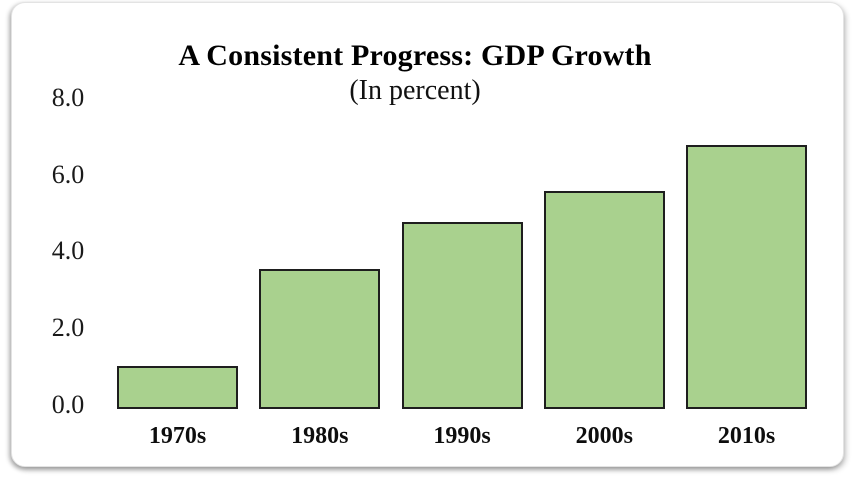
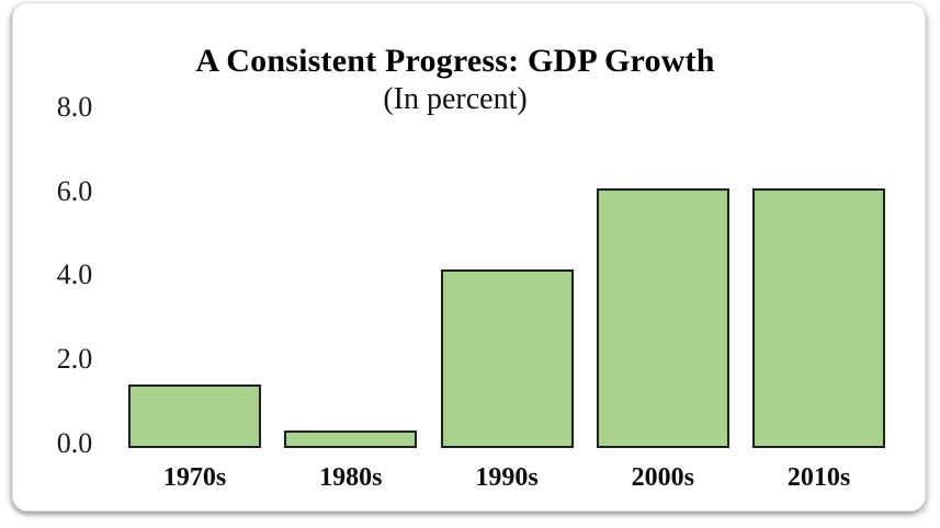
1970s: 1.1 -> 1.5
1980s: 3.6 -> 0.4
1990s: 4.8 -> 4.2
2000s: 5.6 -> 6.1
2010s: 6.8 -> 6.1
